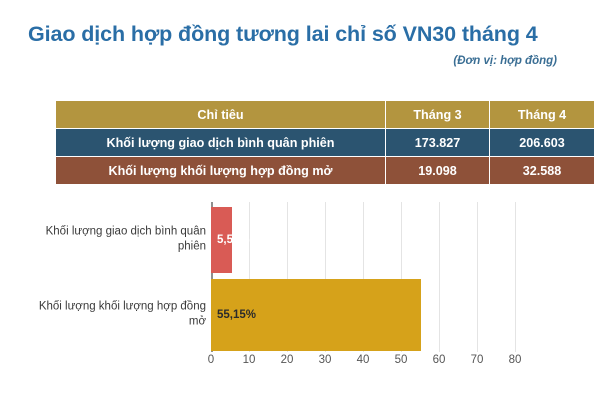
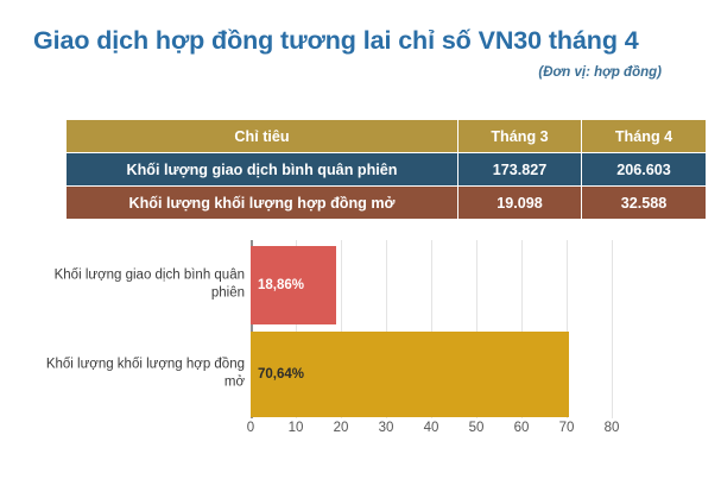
Khối lượng giao dịch bình quân phiên: 5,56% -> 18,86%
Khối lượng khối lượng hợp đồng mở: 55,15% -> 70,64%
